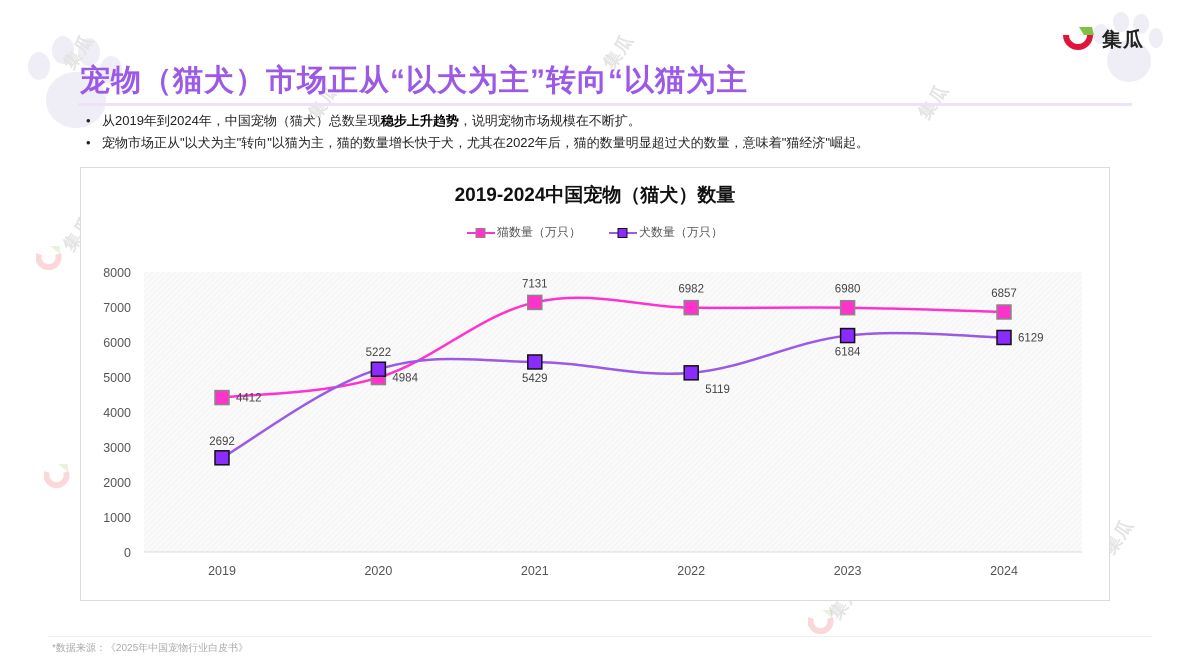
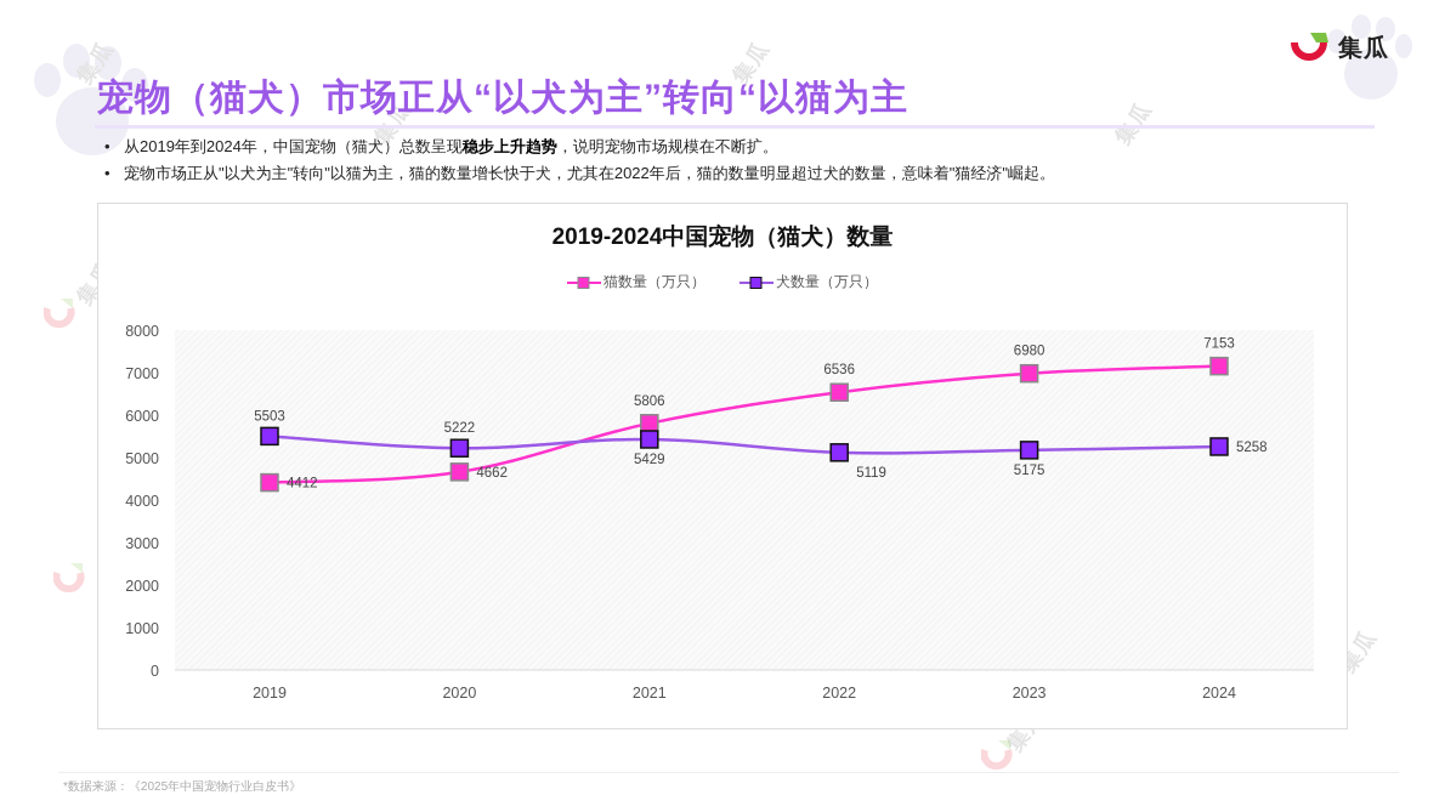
犬数量（万只）/2019: 2692 -> 5503
猫数量（万只）/2020: 4984 -> 4662
猫数量（万只）/2021: 7131 -> 5806
猫数量（万只）/2022: 6982 -> 6536
犬数量（万只）/2023: 6184 -> 5175
猫数量（万只）/2024: 6857 -> 7153
犬数量（万只）/2024: 6129 -> 5258
